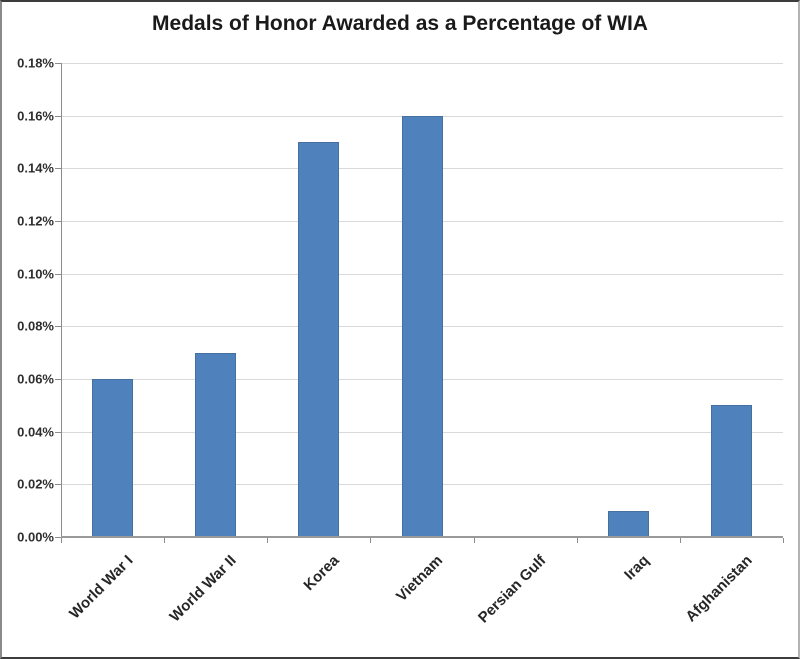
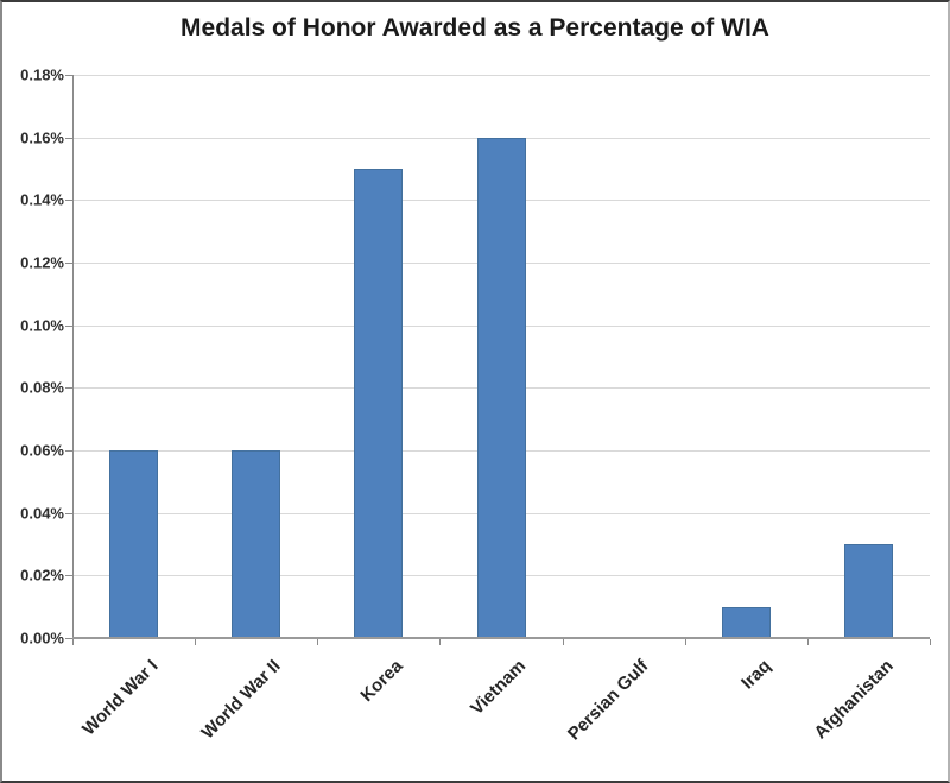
World War II: 0.07% -> 0.06%
Afghanistan: 0.05% -> 0.03%
